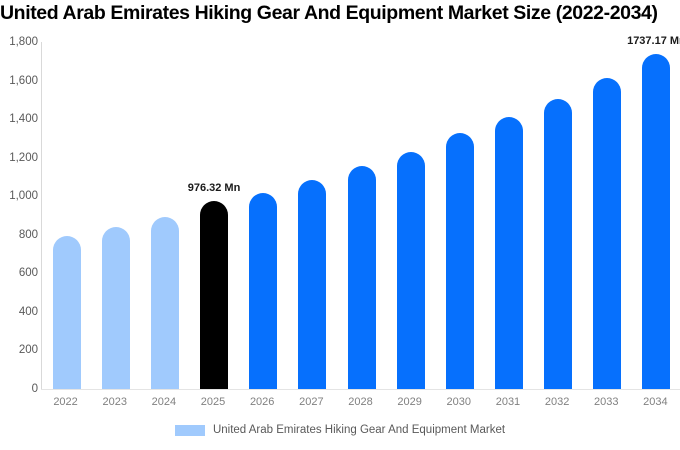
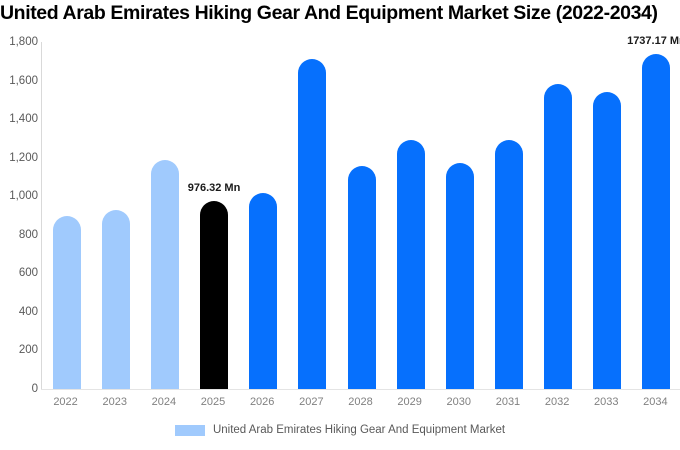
2022: 790 -> 900
2023: 840 -> 930
2024: 890 -> 1190
2027: 1080 -> 1710
2029: 1230 -> 1290
2030: 1330 -> 1170
2031: 1410 -> 1290
2032: 1500 -> 1580
2033: 1610 -> 1540
